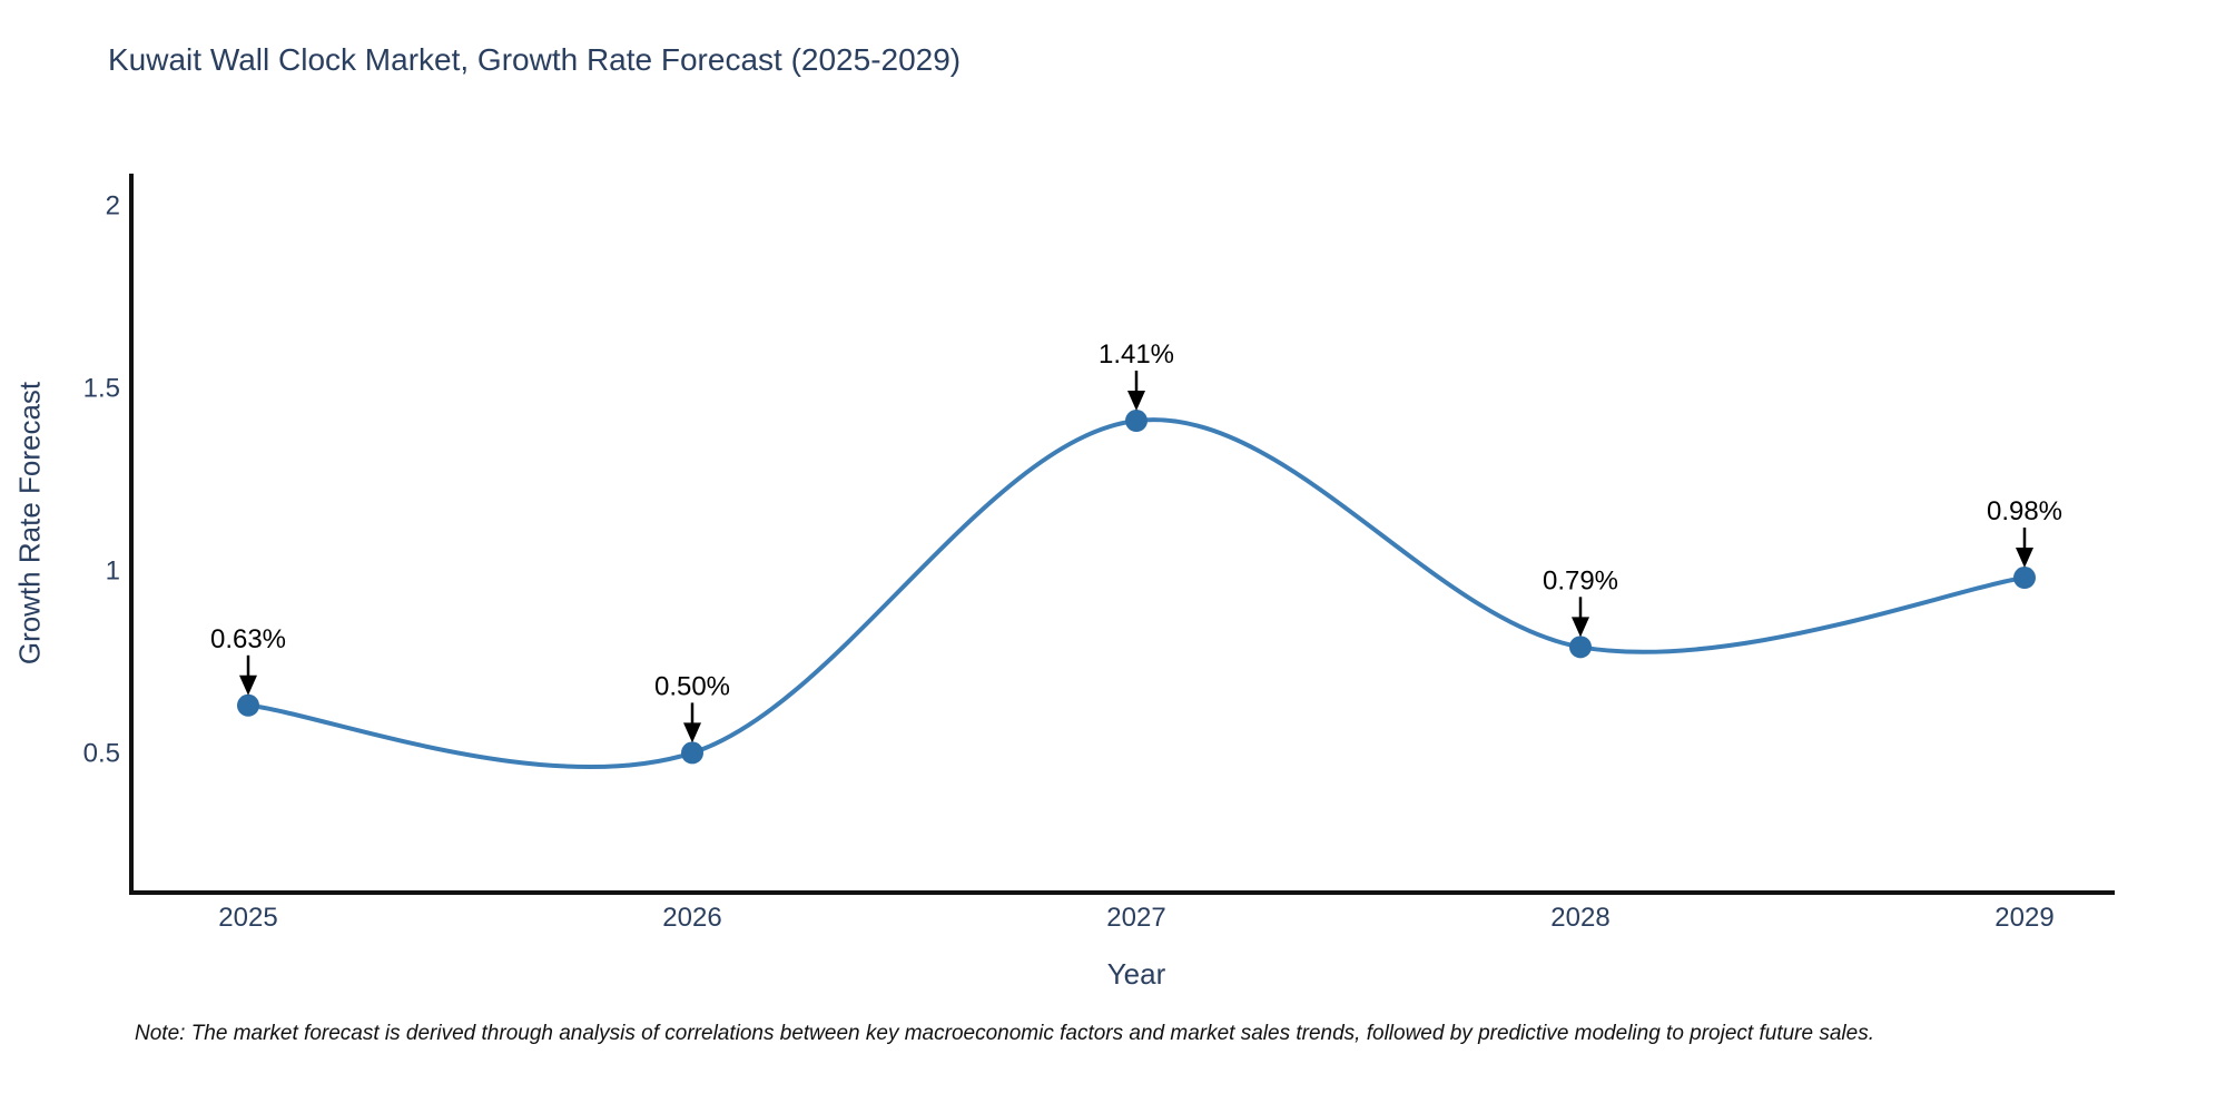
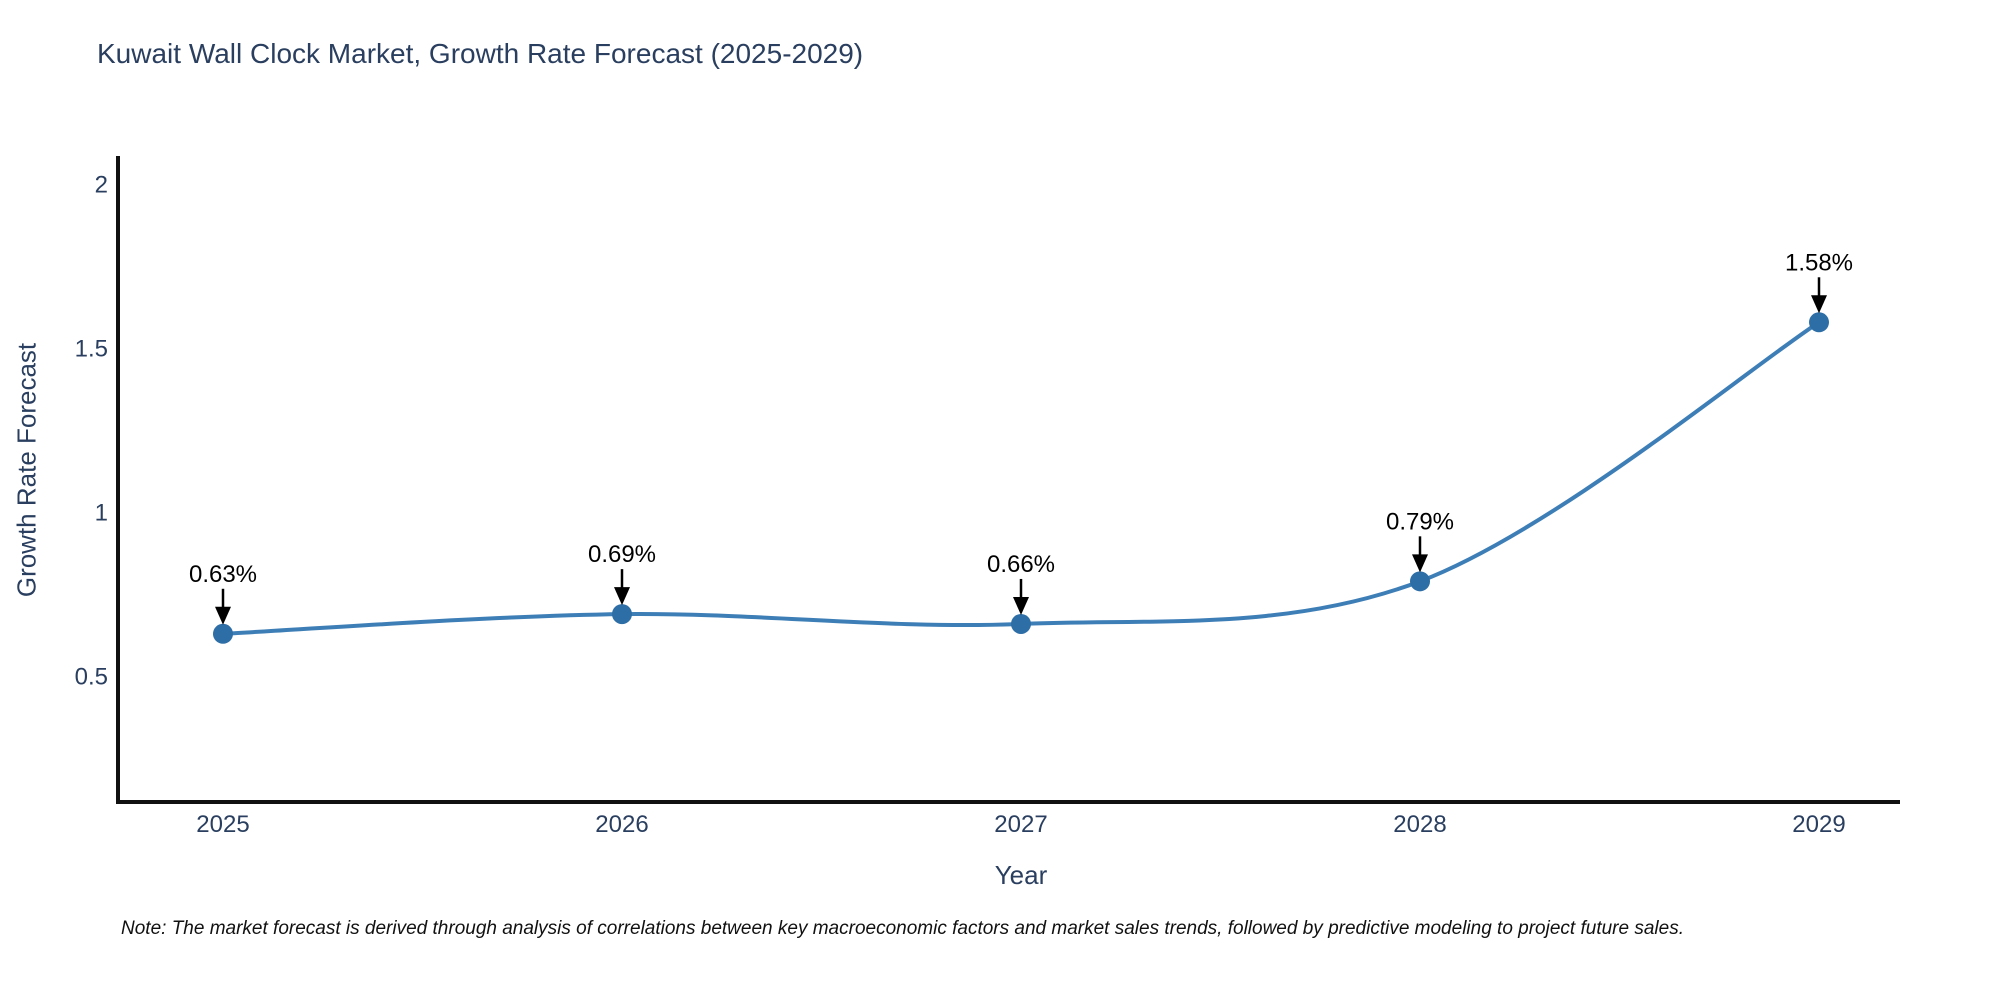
2026: 0.50% -> 0.69%
2027: 1.41% -> 0.66%
2029: 0.98% -> 1.58%
